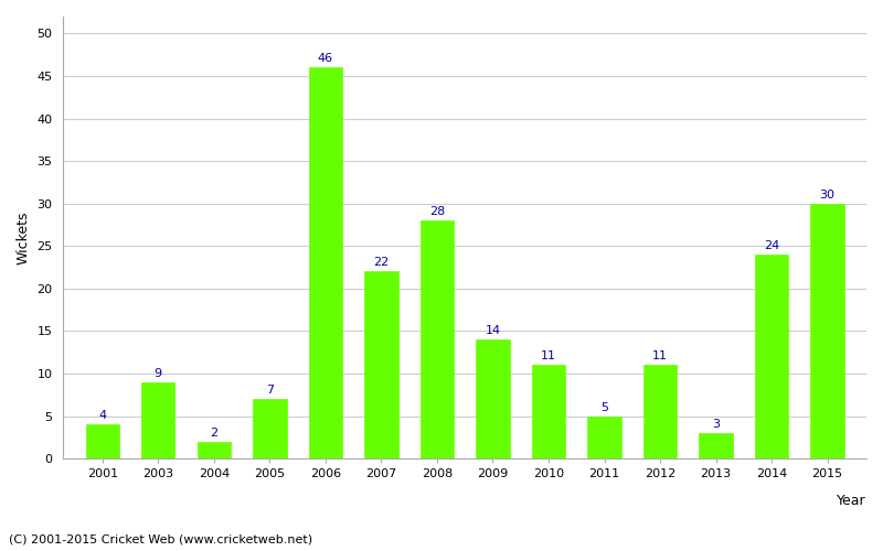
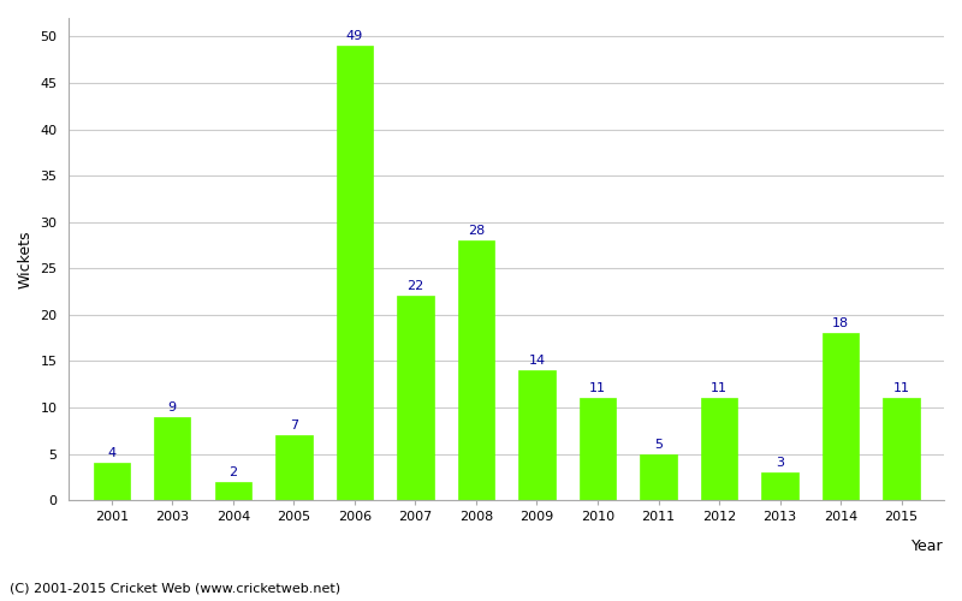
2006: 46 -> 49
2014: 24 -> 18
2015: 30 -> 11
